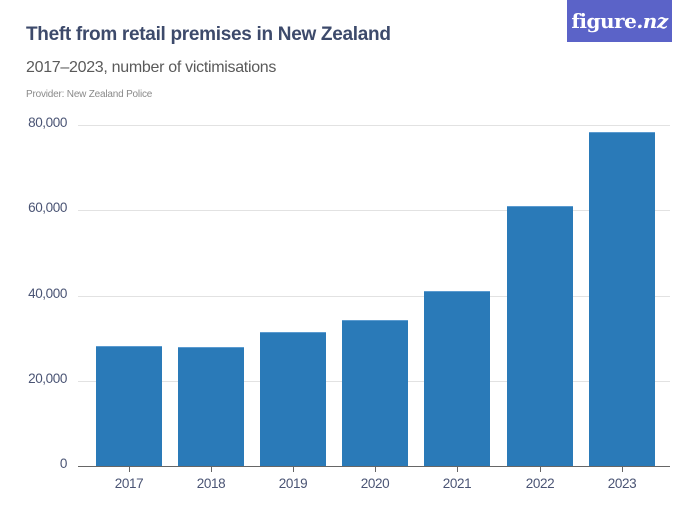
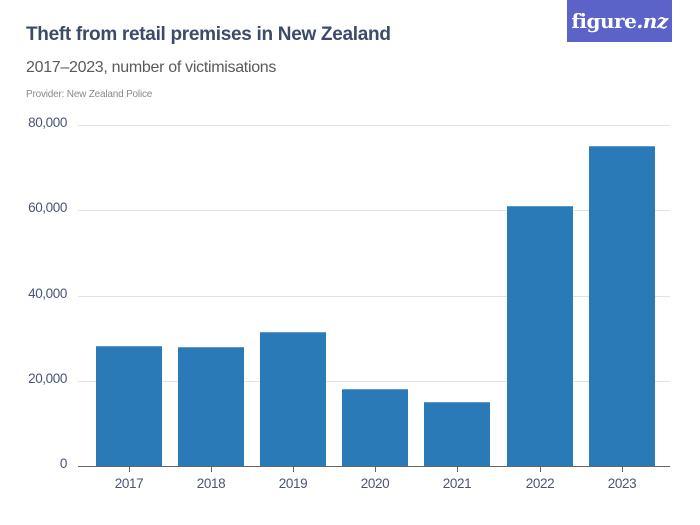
2020: 34000 -> 18000
2021: 41000 -> 15000
2023: 78000 -> 75000
